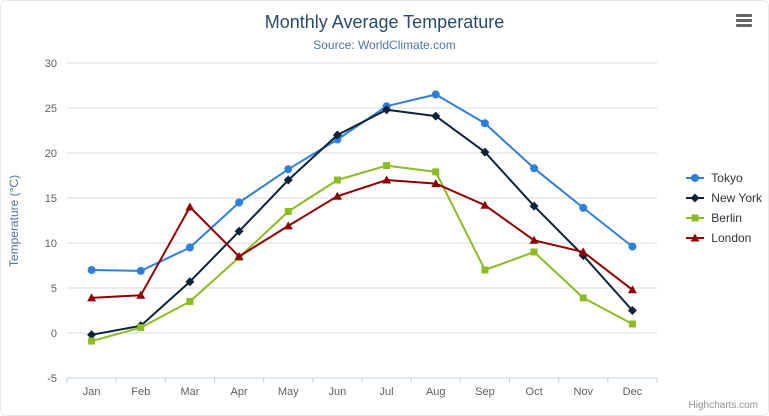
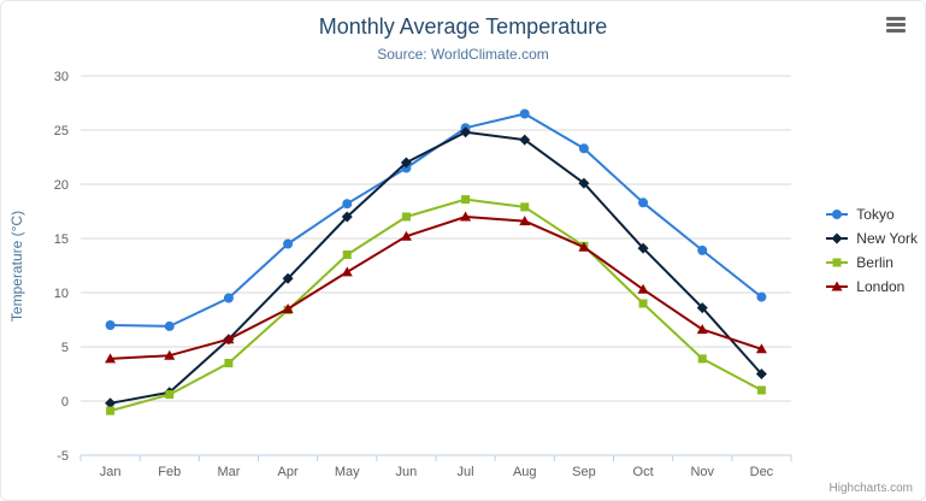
London/Mar: 14 -> 6
Berlin/Sep: 7 -> 14
London/Nov: 9 -> 7
